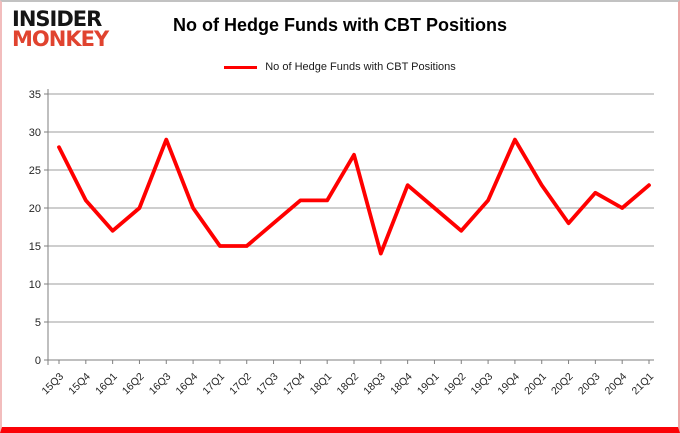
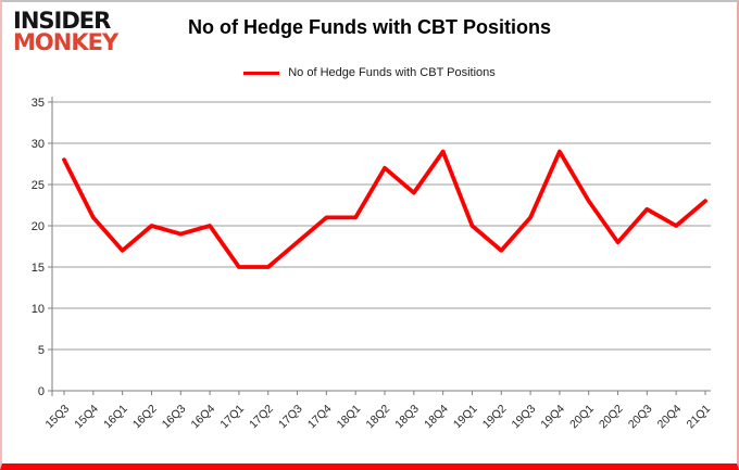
16Q3: 29 -> 19
18Q3: 14 -> 24
18Q4: 23 -> 29
